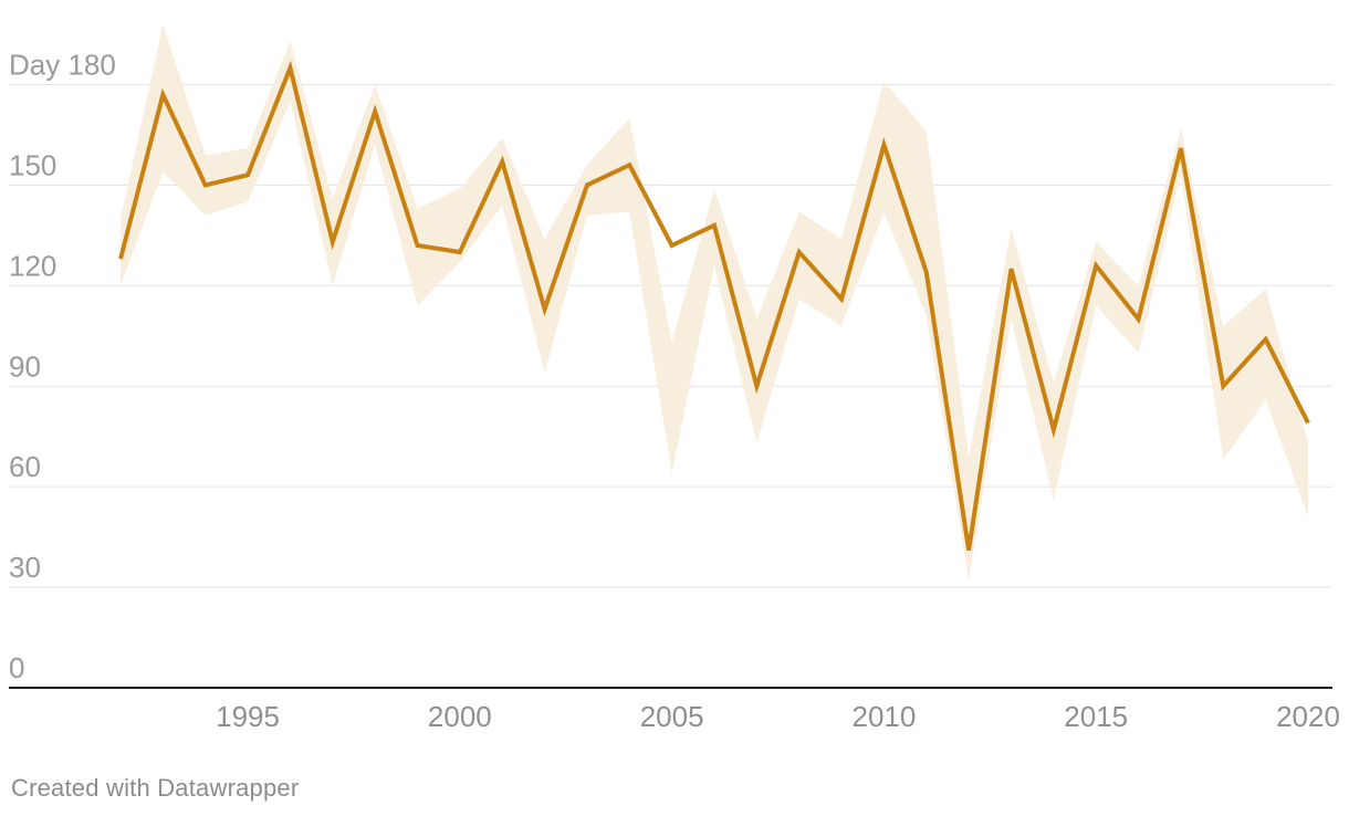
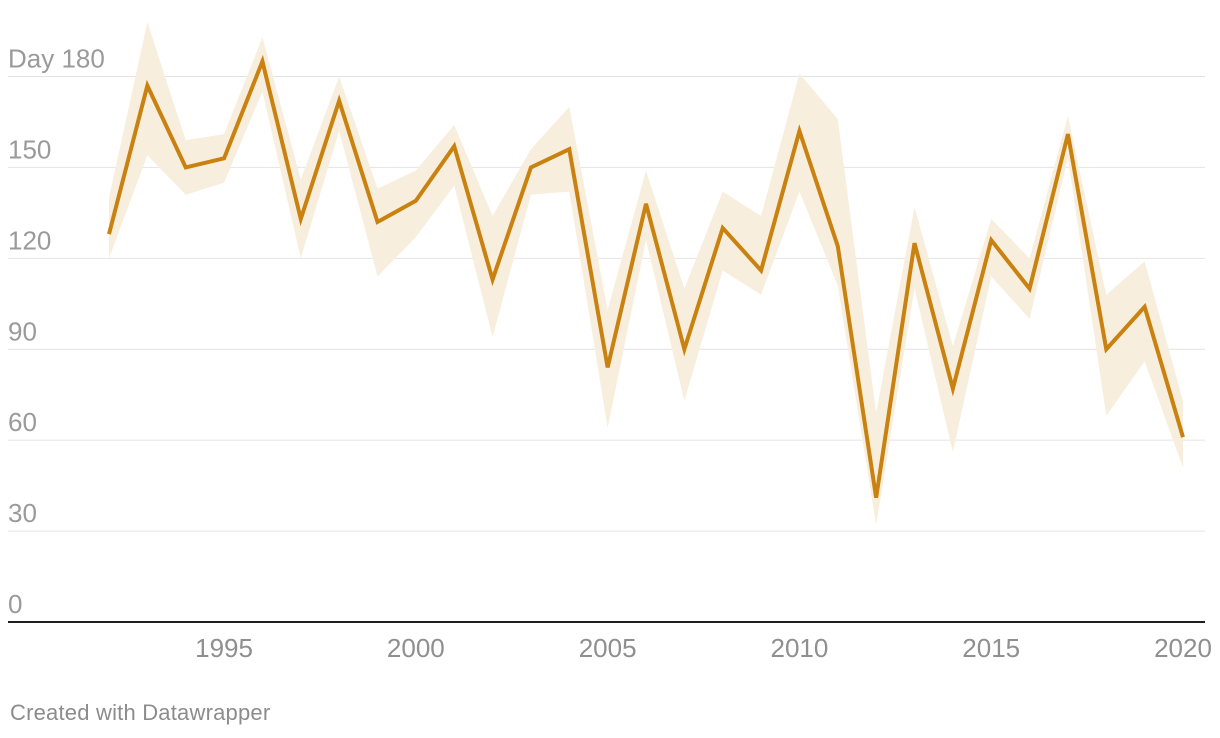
2000: 130 -> 139
2005: 132 -> 84
2020: 79 -> 61
